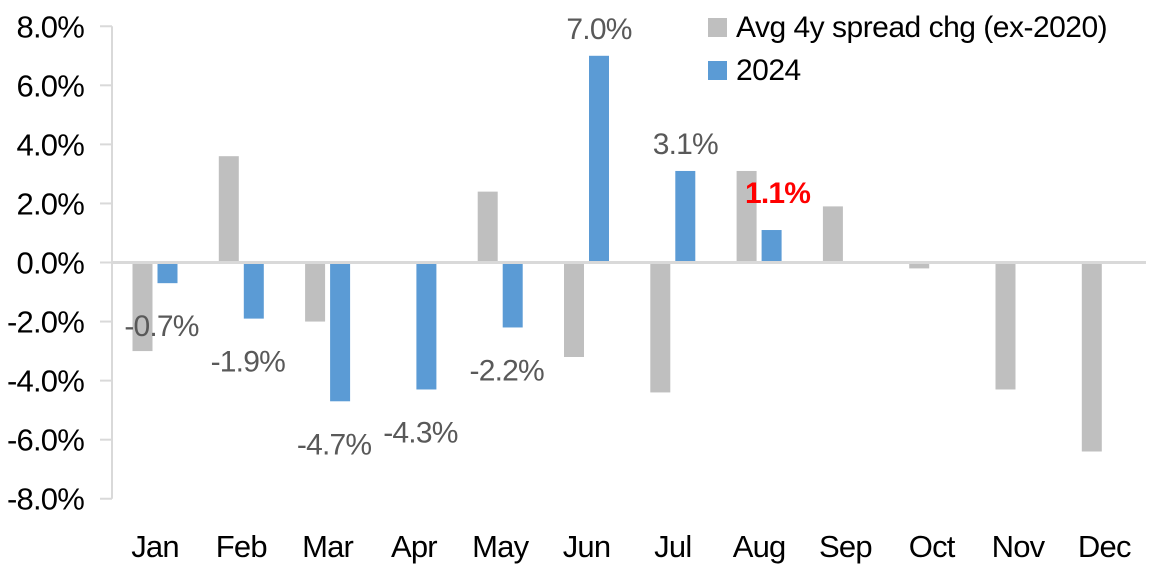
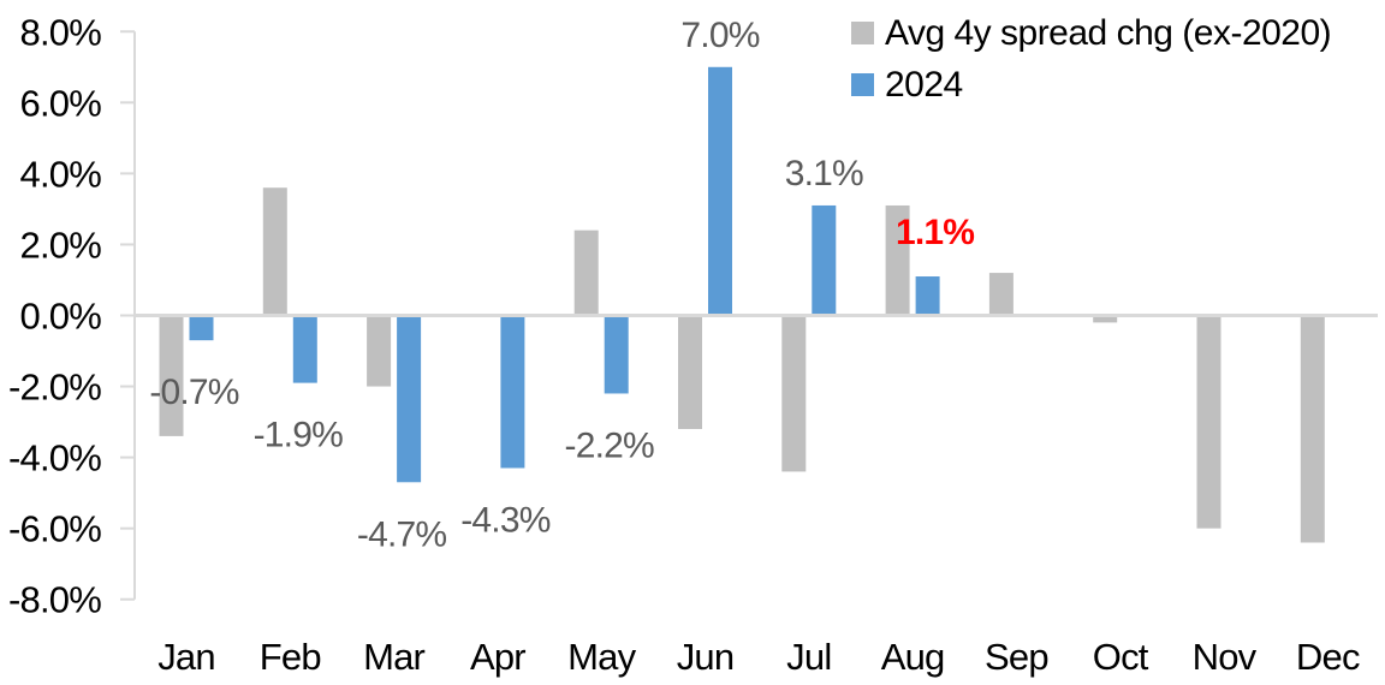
Avg 4y spread chg (ex-2020)/Jan: -3.0% -> -3.4%
Avg 4y spread chg (ex-2020)/Sep: 1.9% -> 1.2%
Avg 4y spread chg (ex-2020)/Nov: -4.3% -> -6.0%
